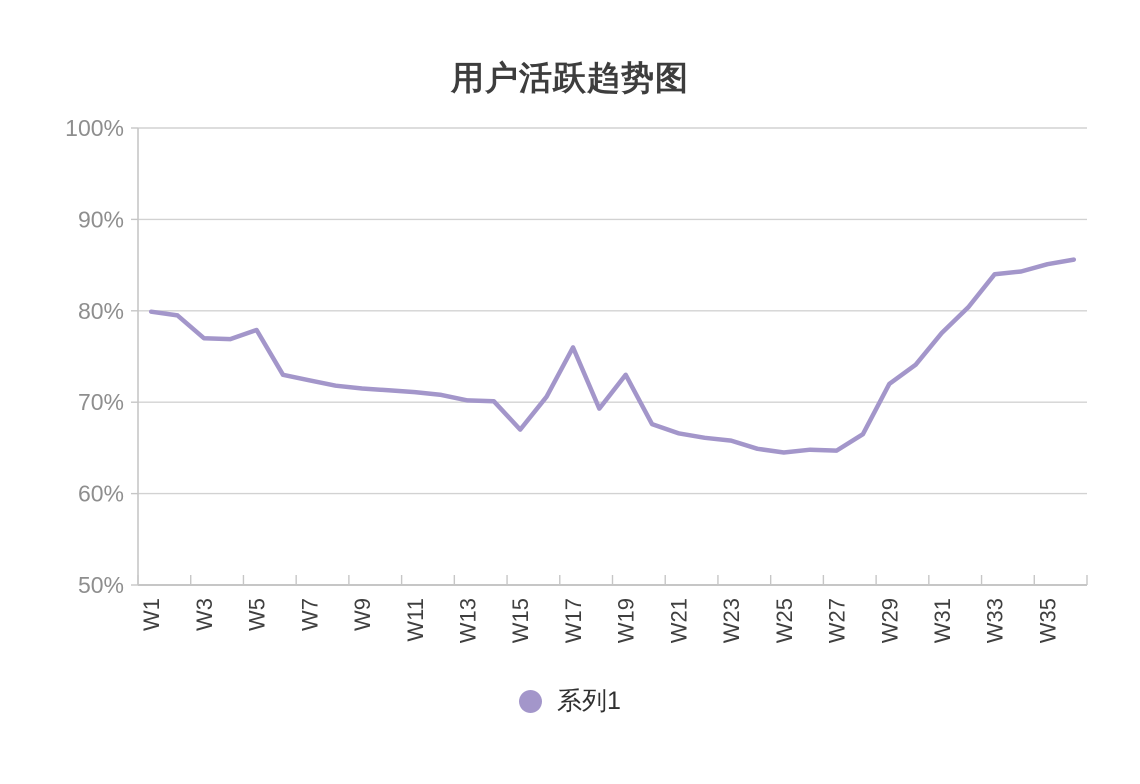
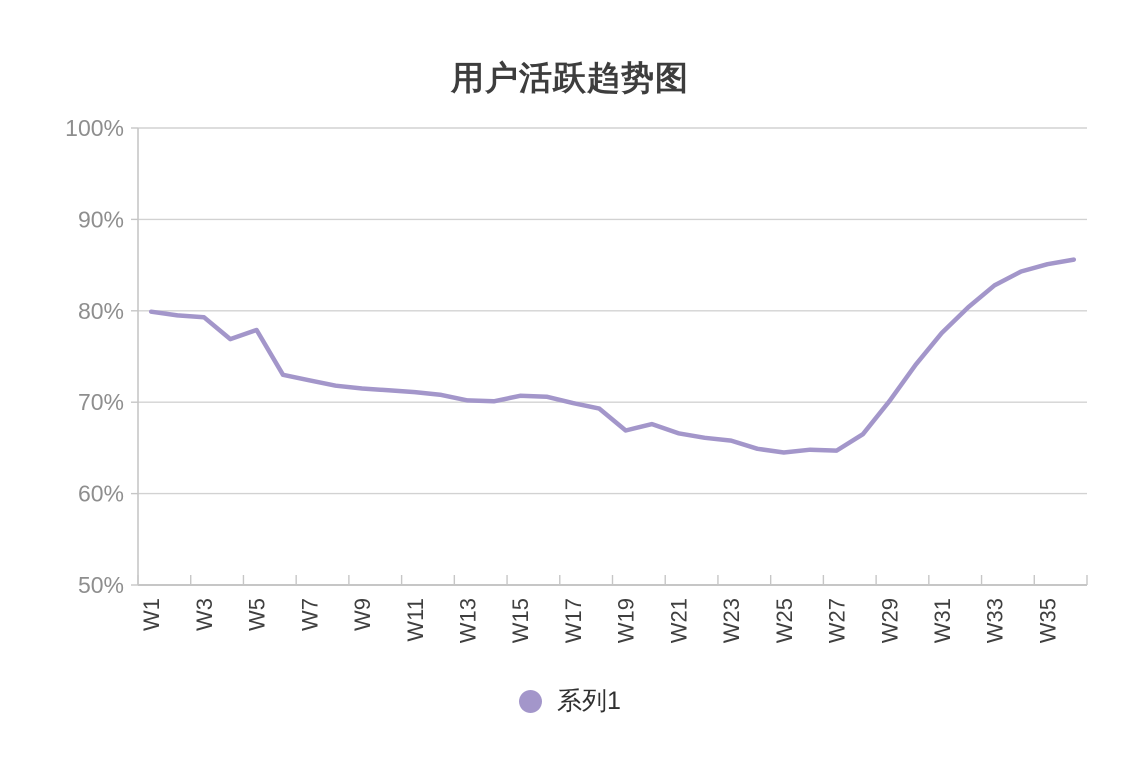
W3: 77% -> 79%
W15: 67% -> 71%
W17: 76% -> 70%
W19: 73% -> 67%
W29: 72% -> 70%
W33: 84% -> 83%
